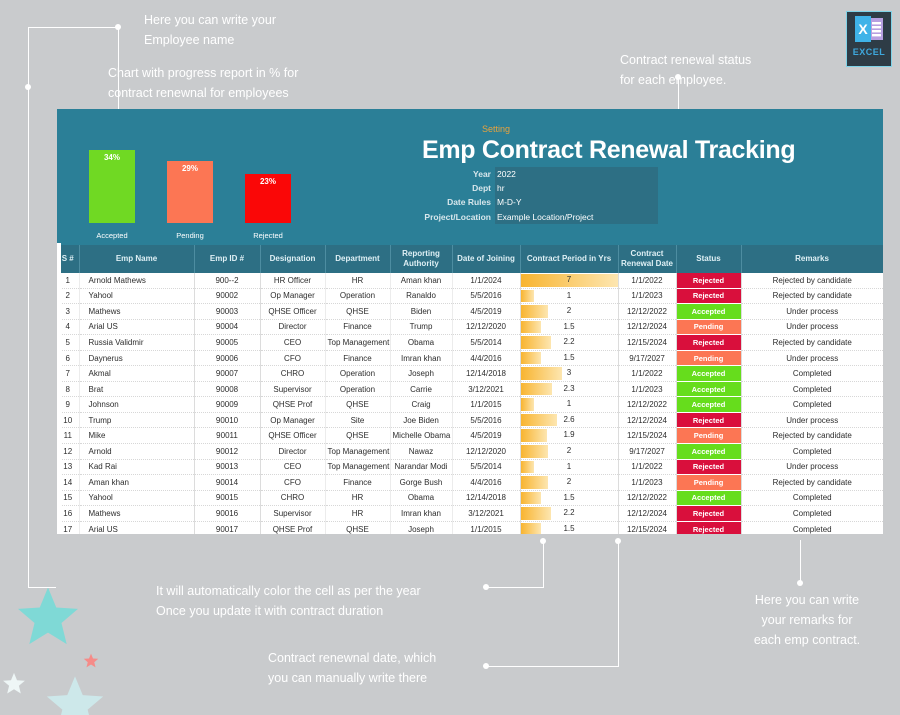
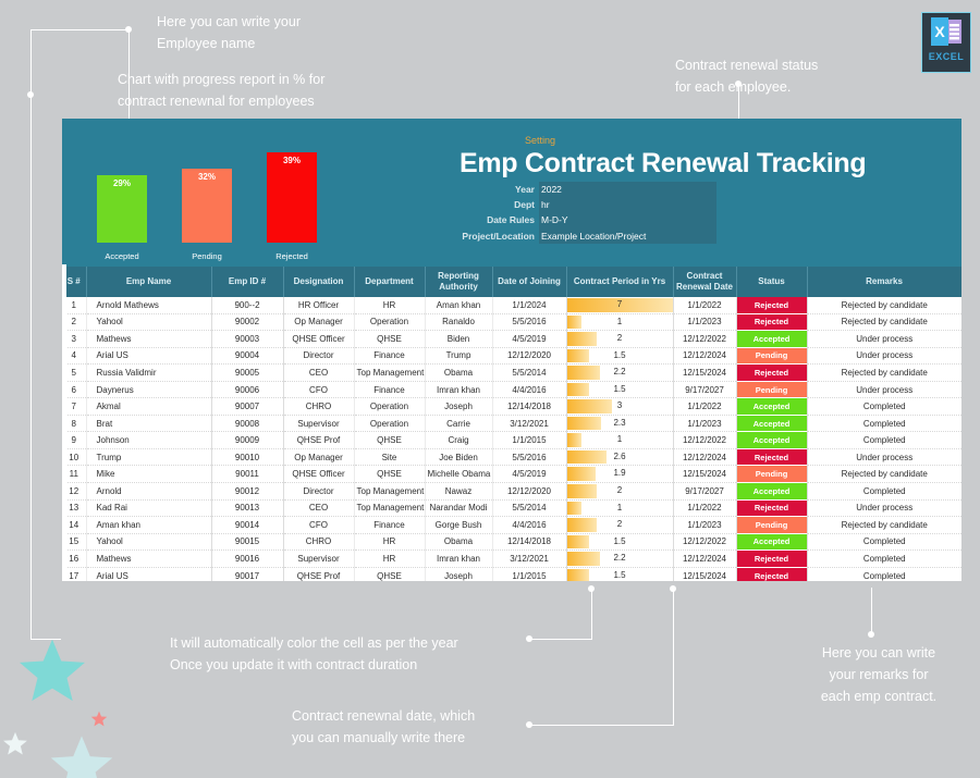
Accepted: 34% -> 29%
Pending: 29% -> 32%
Rejected: 23% -> 39%
